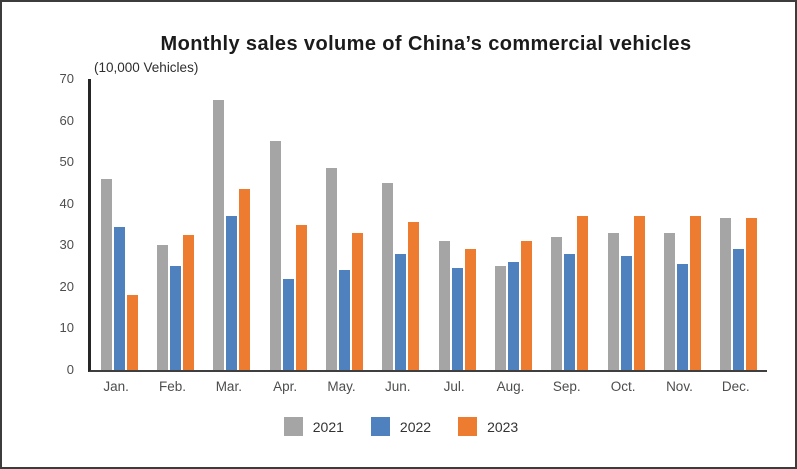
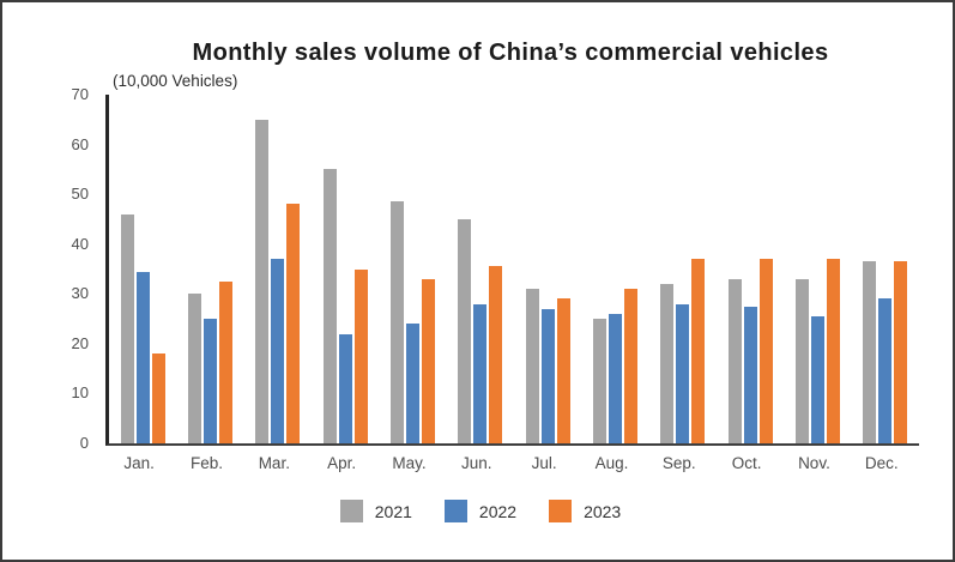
2023/Mar.: 44 -> 48
2022/Jul.: 24 -> 27
